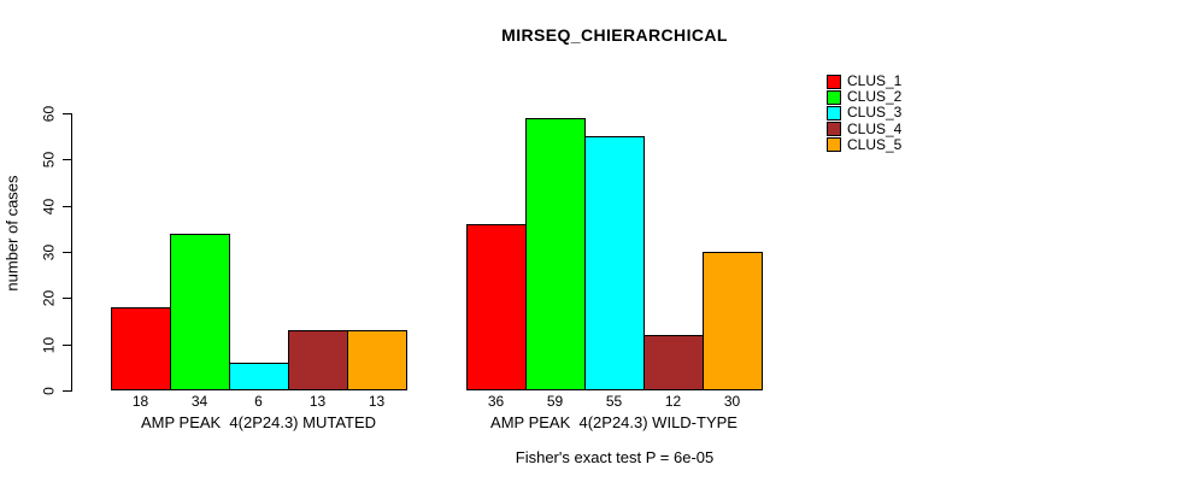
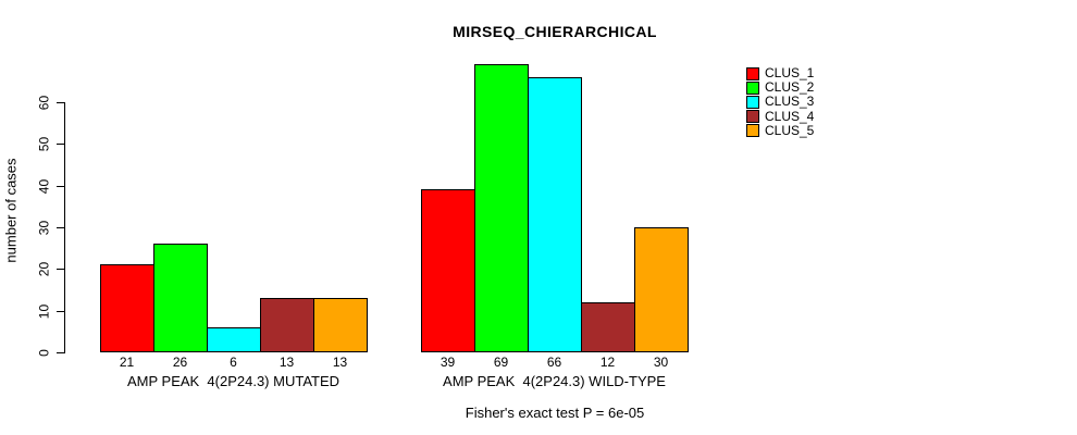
CLUS_1/AMP PEAK 4(2P24.3) MUTATED: 18 -> 21
CLUS_2/AMP PEAK 4(2P24.3) MUTATED: 34 -> 26
CLUS_1/AMP PEAK 4(2P24.3) WILD-TYPE: 36 -> 39
CLUS_2/AMP PEAK 4(2P24.3) WILD-TYPE: 59 -> 69
CLUS_3/AMP PEAK 4(2P24.3) WILD-TYPE: 55 -> 66
